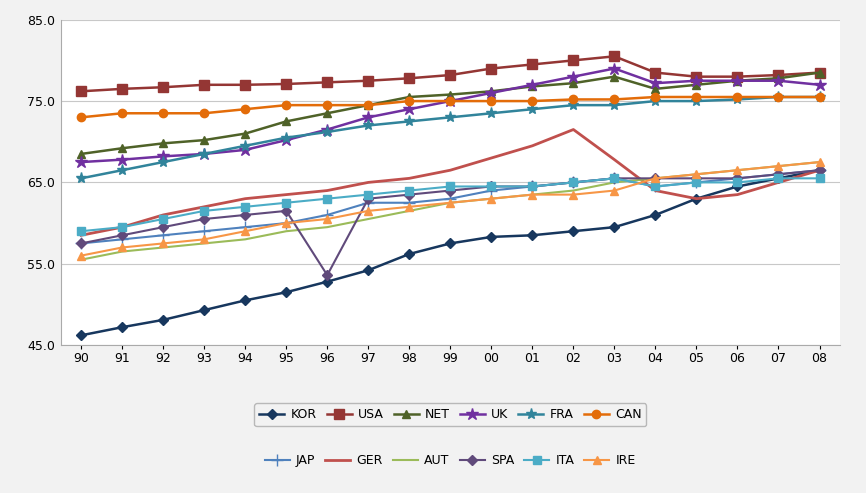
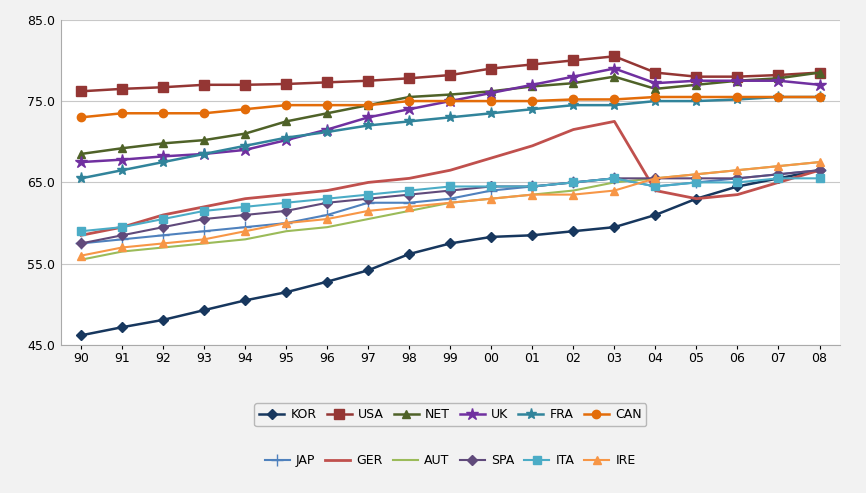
SPA/96: 53.6 -> 62.5
GER/03: 67.8 -> 72.5
